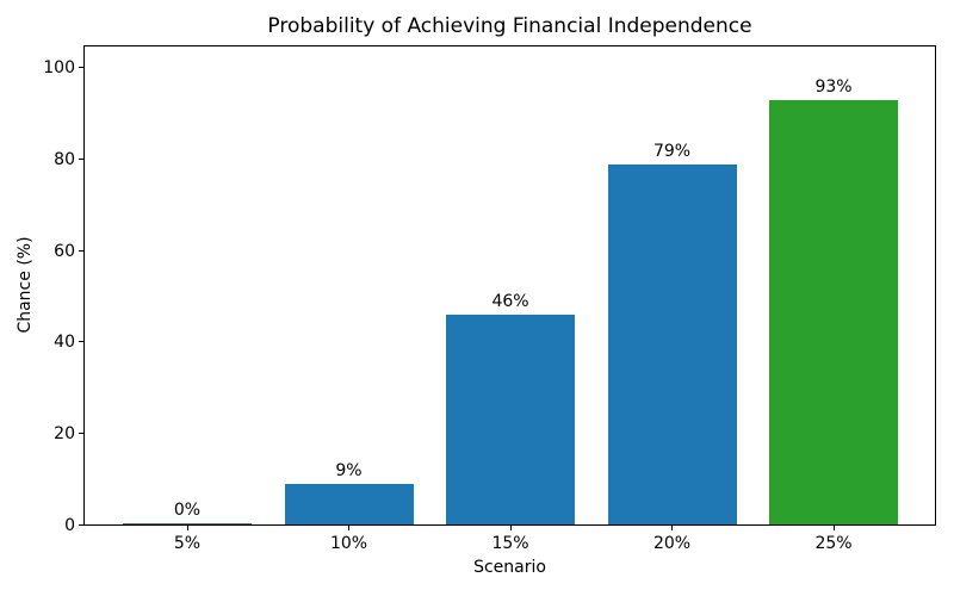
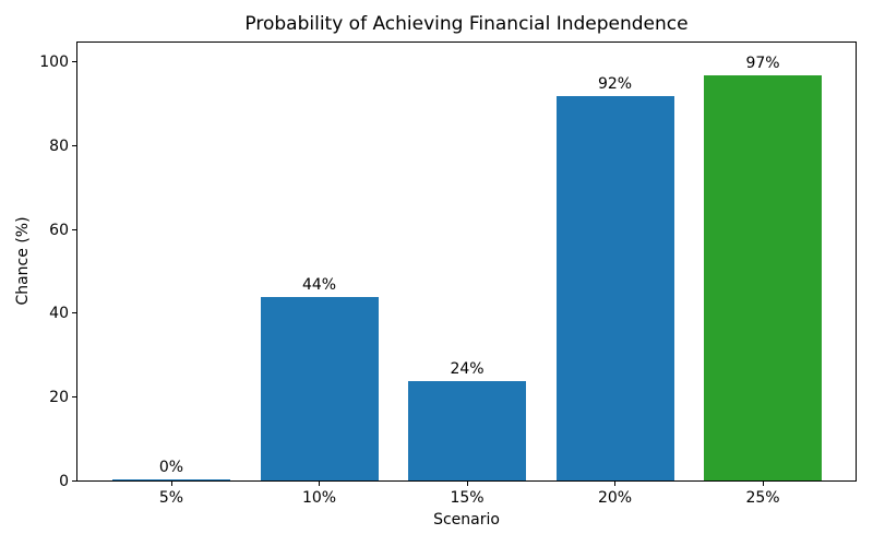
10%: 9% -> 44%
15%: 46% -> 24%
20%: 79% -> 92%
25%: 93% -> 97%
